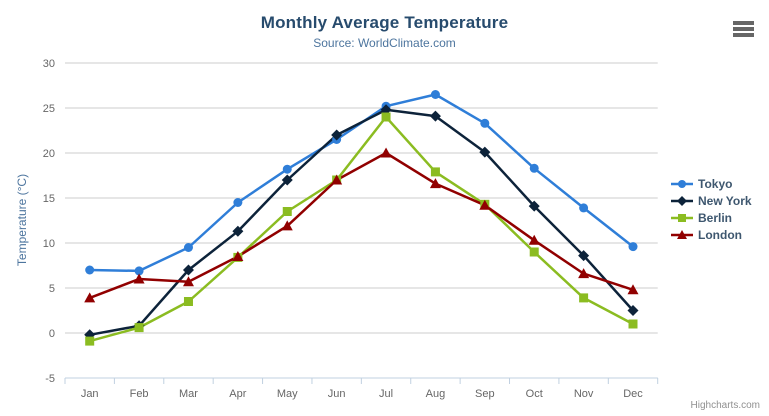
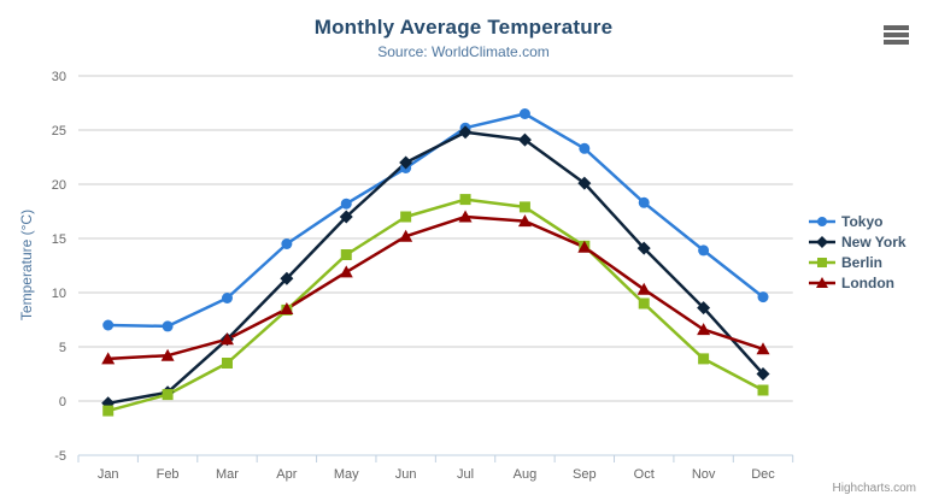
London/Feb: 6 -> 4
New York/Mar: 7 -> 6
London/Jun: 17 -> 15
Berlin/Jul: 24 -> 19
London/Jul: 20 -> 17
